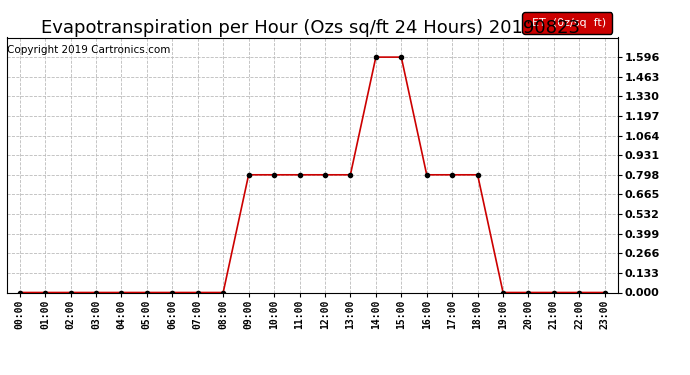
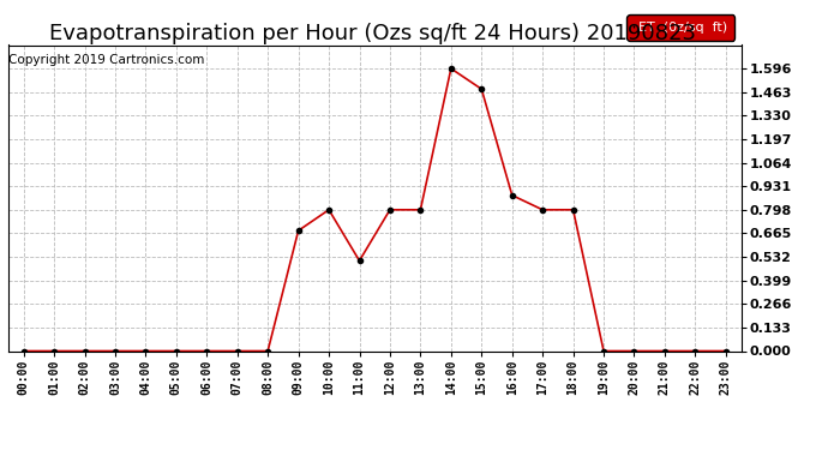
09:00: 0.80 -> 0.68
11:00: 0.80 -> 0.51
15:00: 1.60 -> 1.48
16:00: 0.80 -> 0.88
